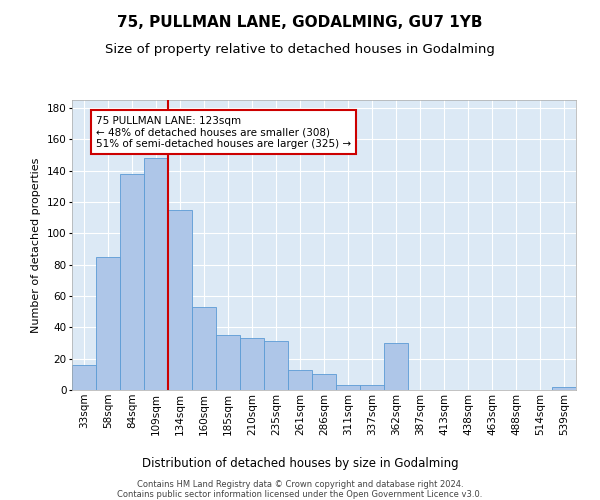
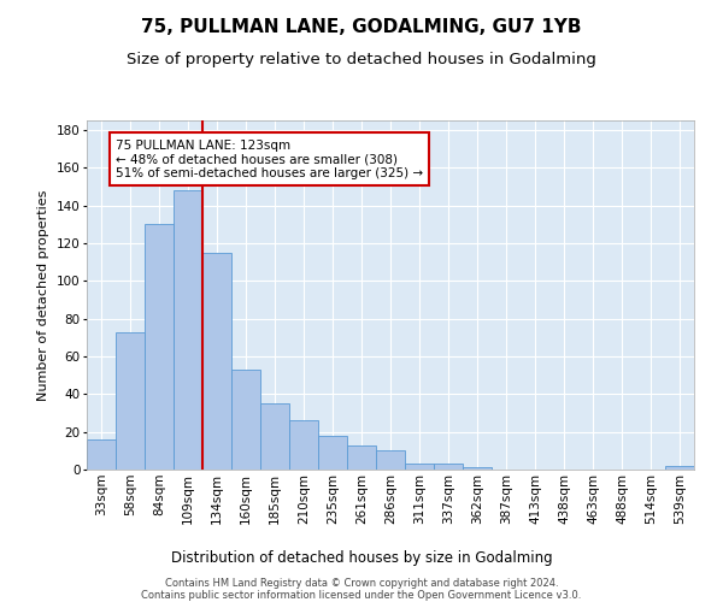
58sqm: 85 -> 73
84sqm: 138 -> 130
210sqm: 33 -> 26
235sqm: 31 -> 18
362sqm: 30 -> 1
